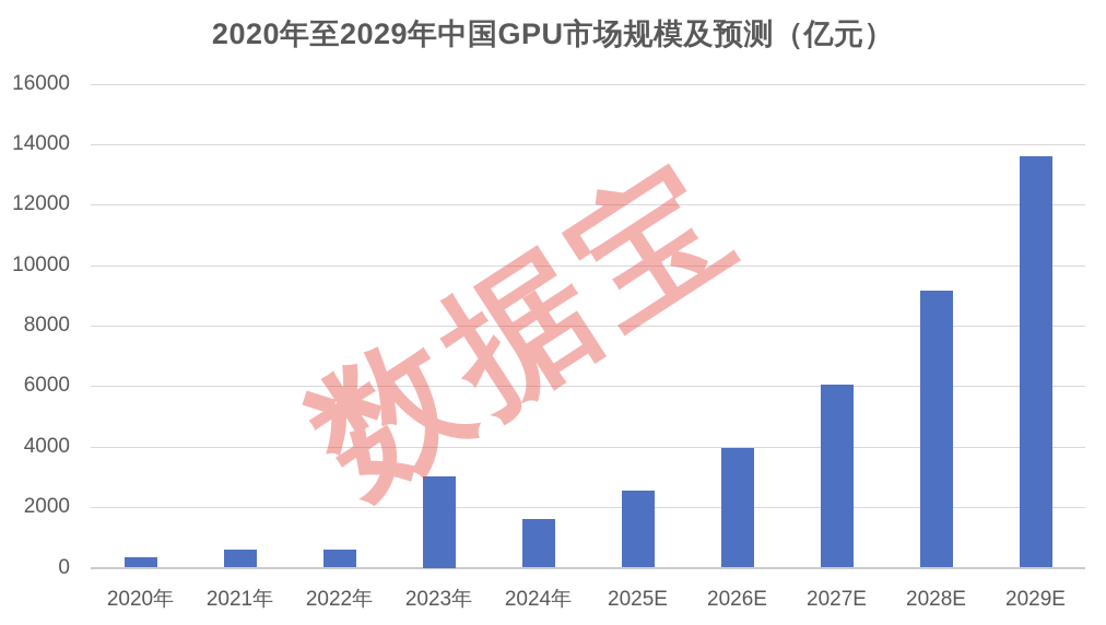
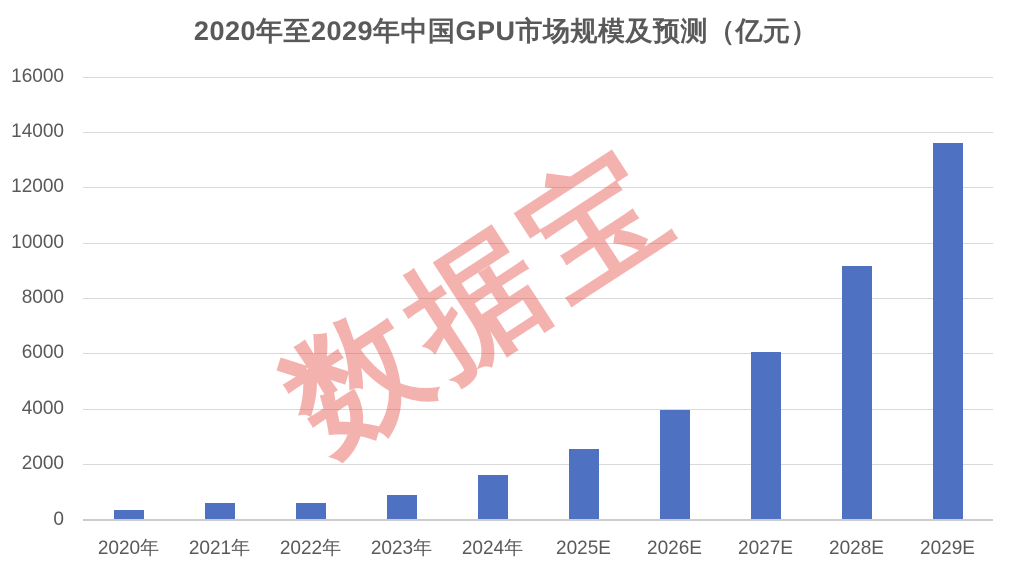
2023年: 3000 -> 900
